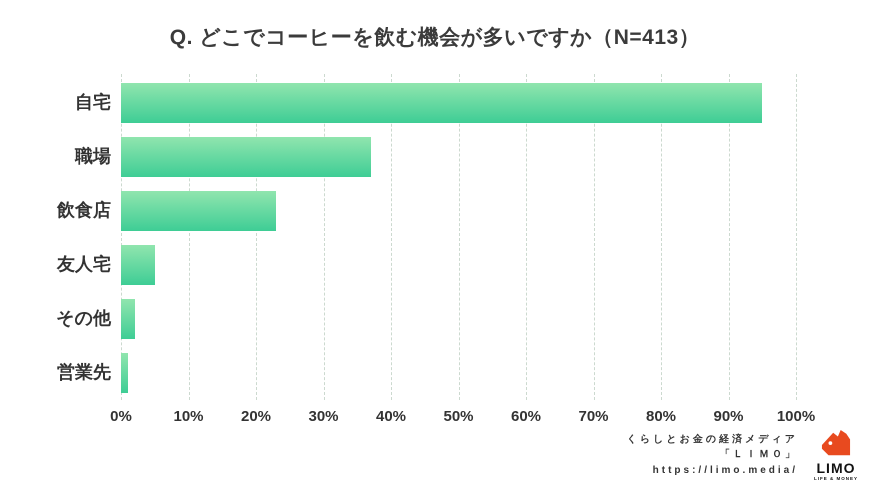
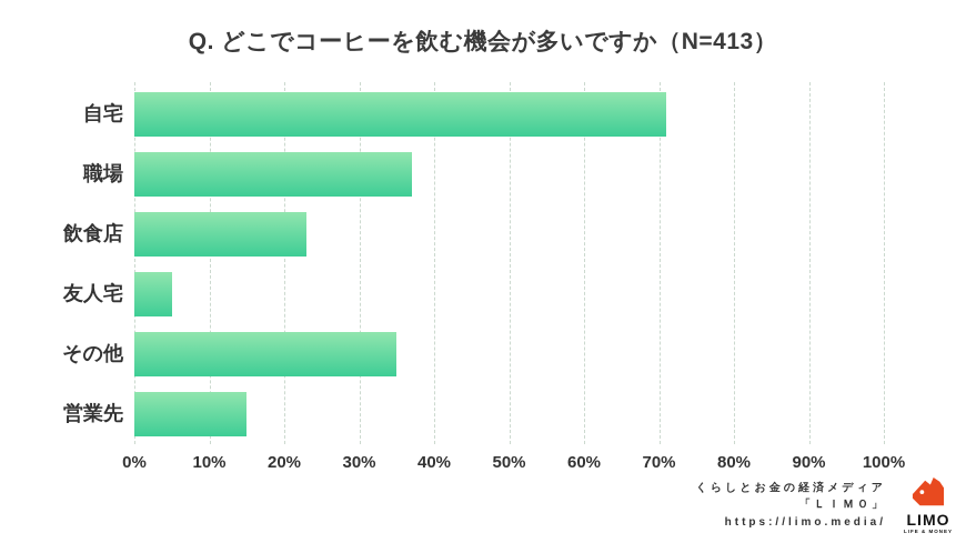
自宅: 95% -> 71%
その他: 2% -> 35%
営業先: 1% -> 15%
